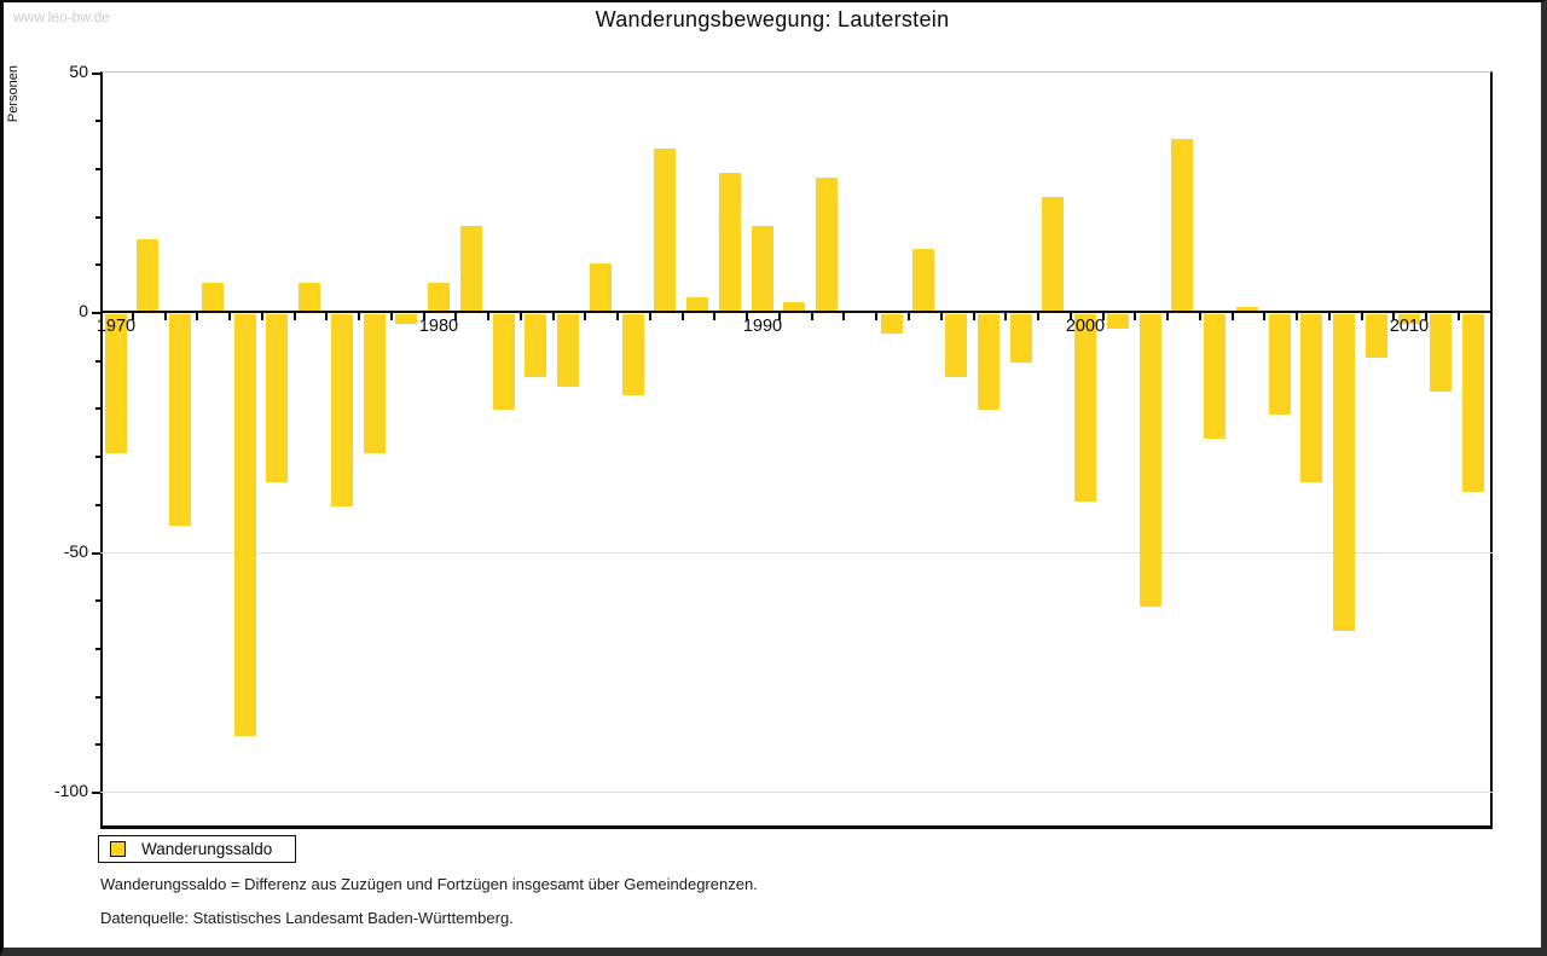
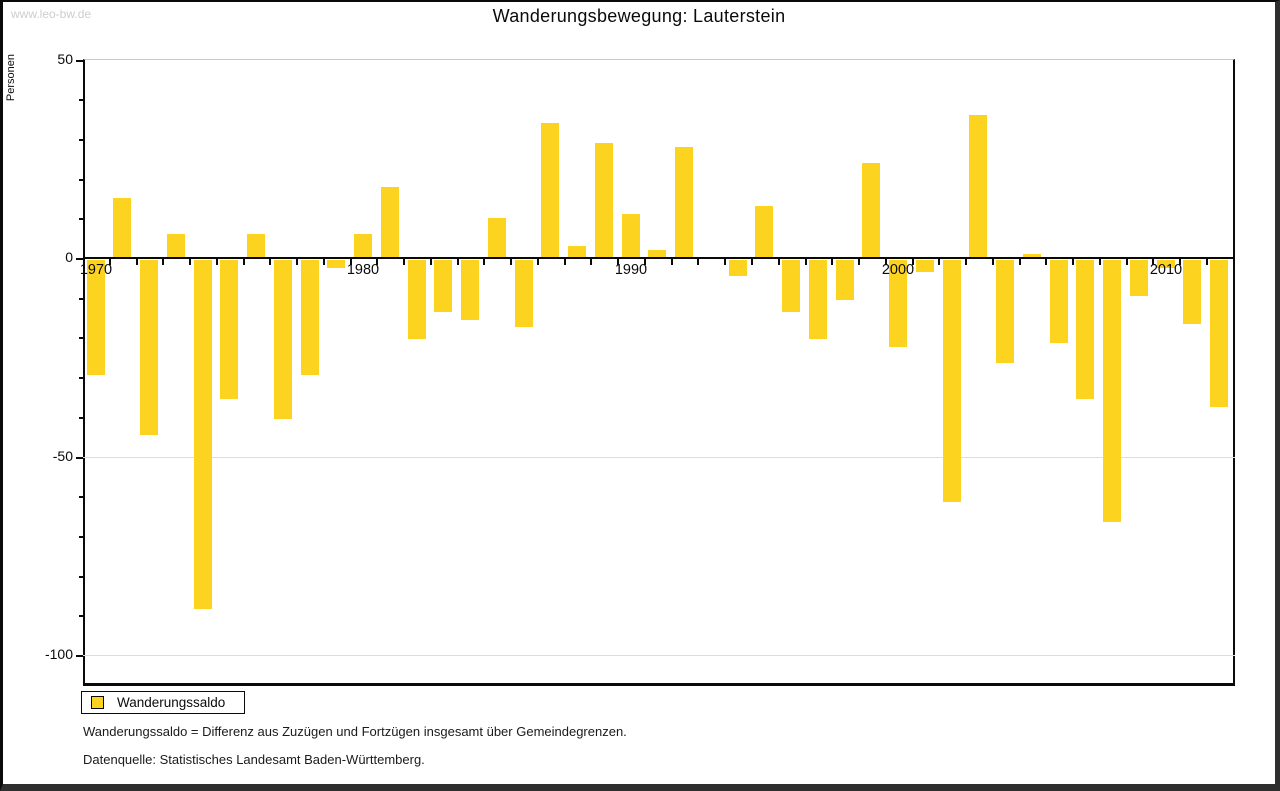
1990: 18 -> 11
2000: -39 -> -22
